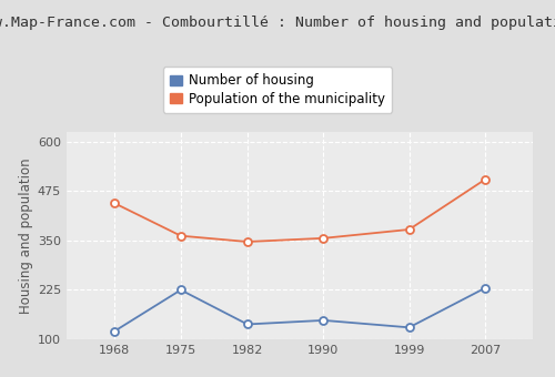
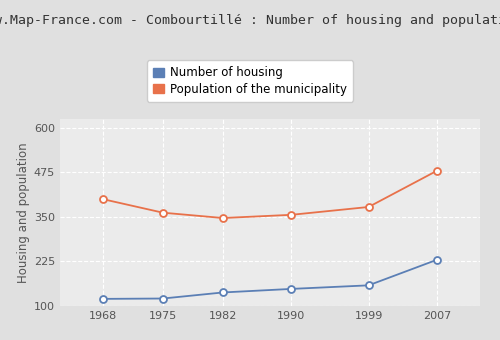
Population of the municipality/1968: 445 -> 400
Number of housing/1975: 225 -> 121
Number of housing/1999: 130 -> 158
Population of the municipality/2007: 505 -> 480
